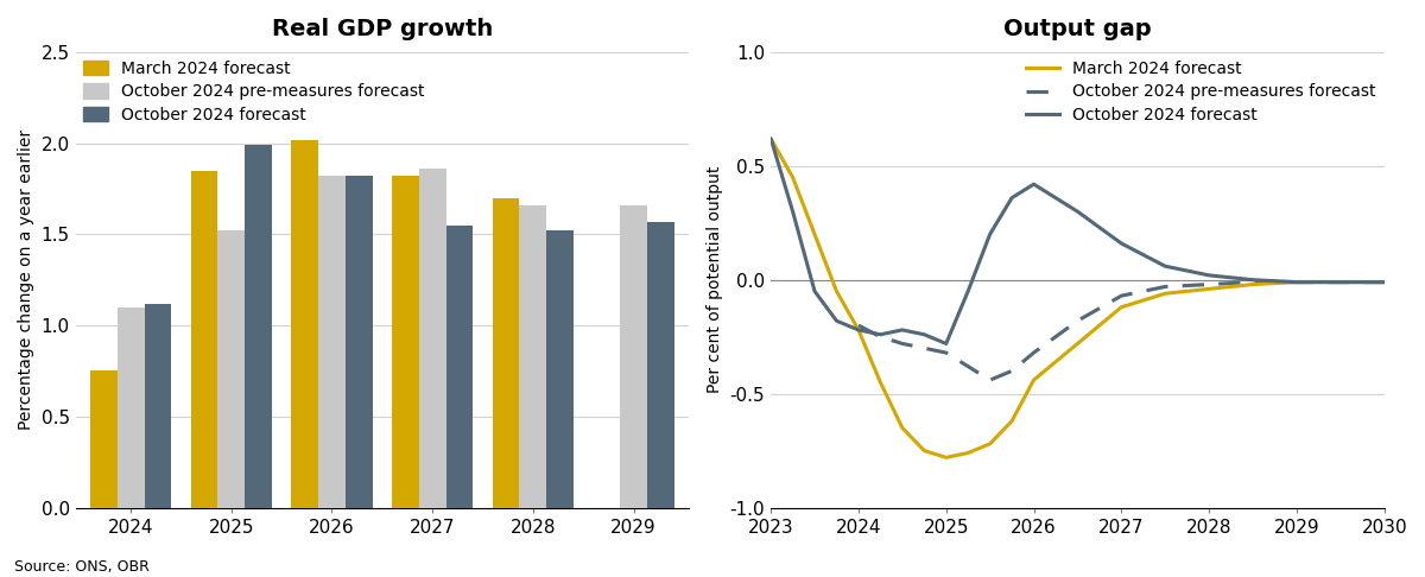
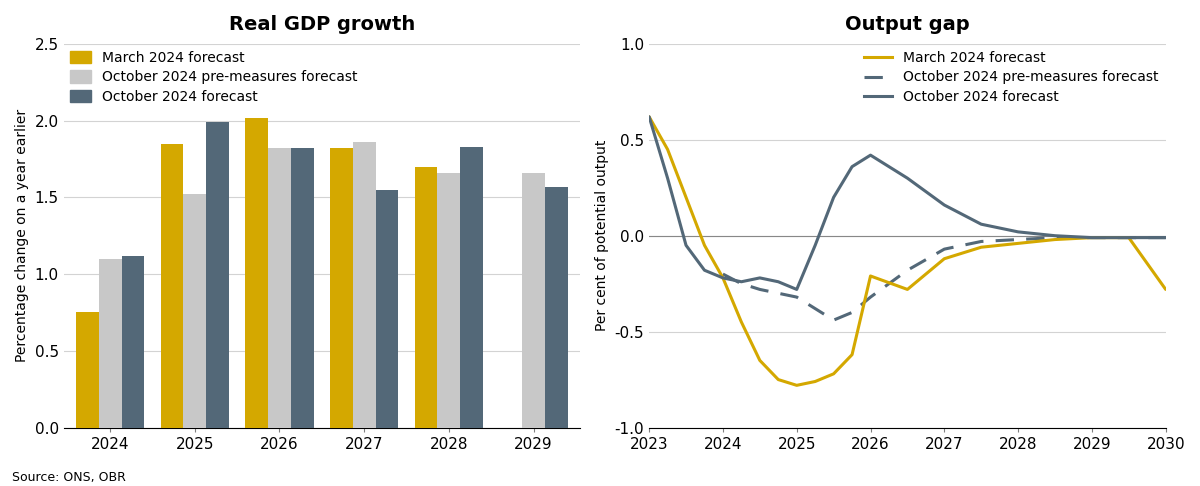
Real GDP growth/October 2024 forecast/2028: 1.52 -> 1.83
Output gap/March 2024 forecast/2026: -0.44 -> -0.21
Output gap/March 2024 forecast/2030: -0.01 -> -0.28
